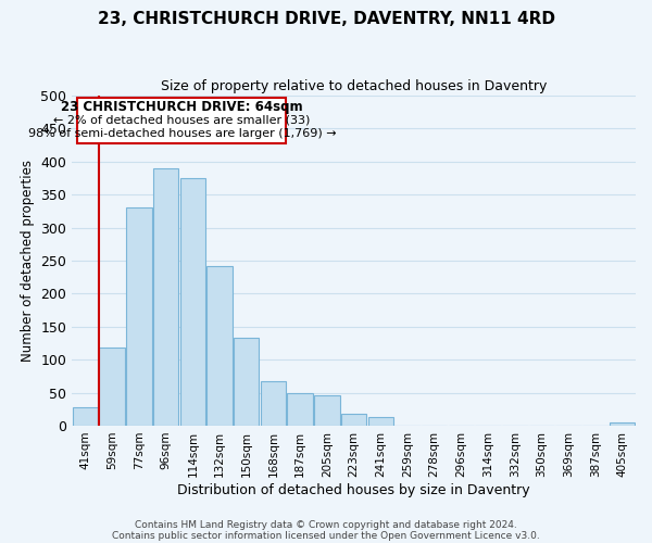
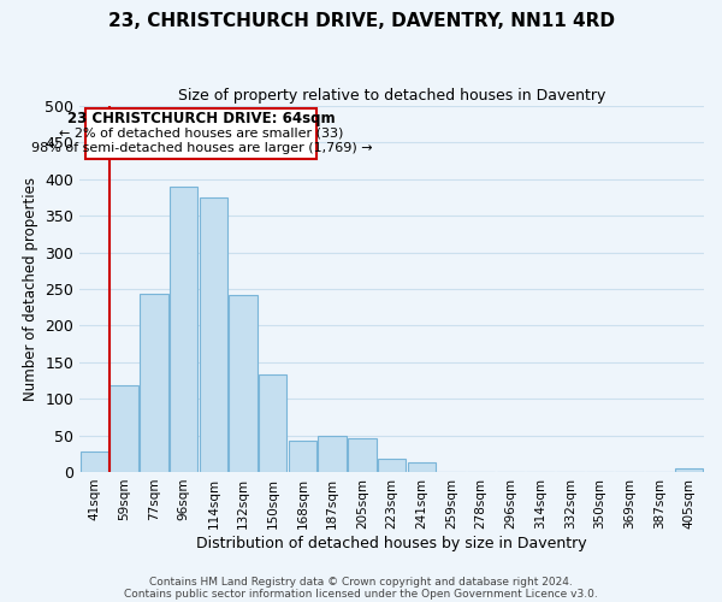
77sqm: 330 -> 244
168sqm: 68 -> 42
